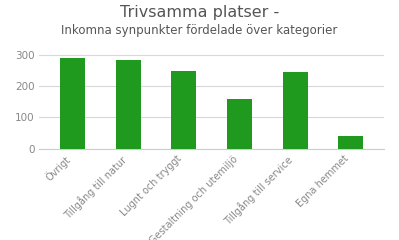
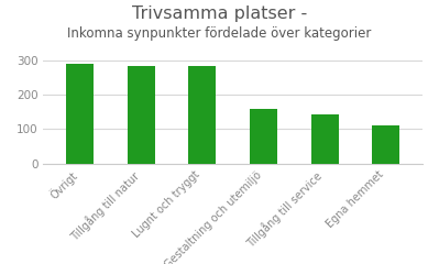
Lugnt och tryggt: 250 -> 284
Tillgång till service: 245 -> 143
Egna hemmet: 40 -> 110
